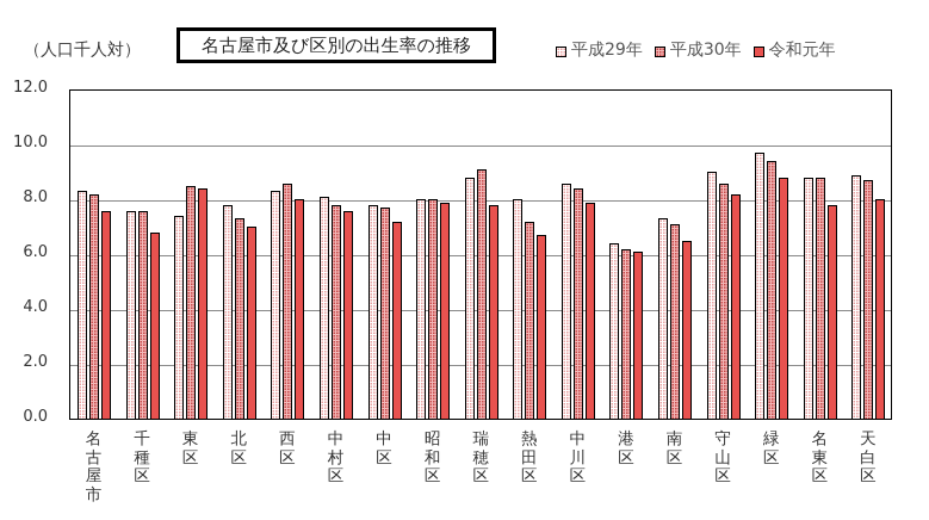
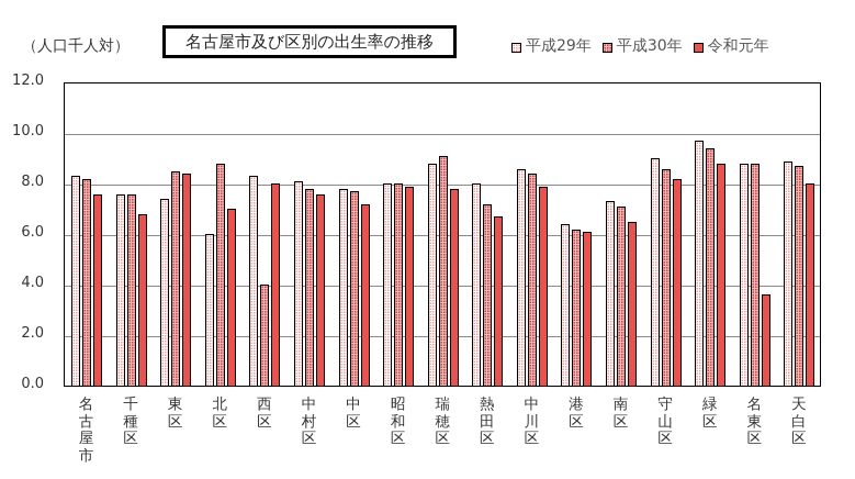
平成29年/北区: 7.8 -> 6.0
平成30年/北区: 7.3 -> 8.8
平成30年/西区: 8.6 -> 4.0
令和元年/名東区: 7.8 -> 3.6
